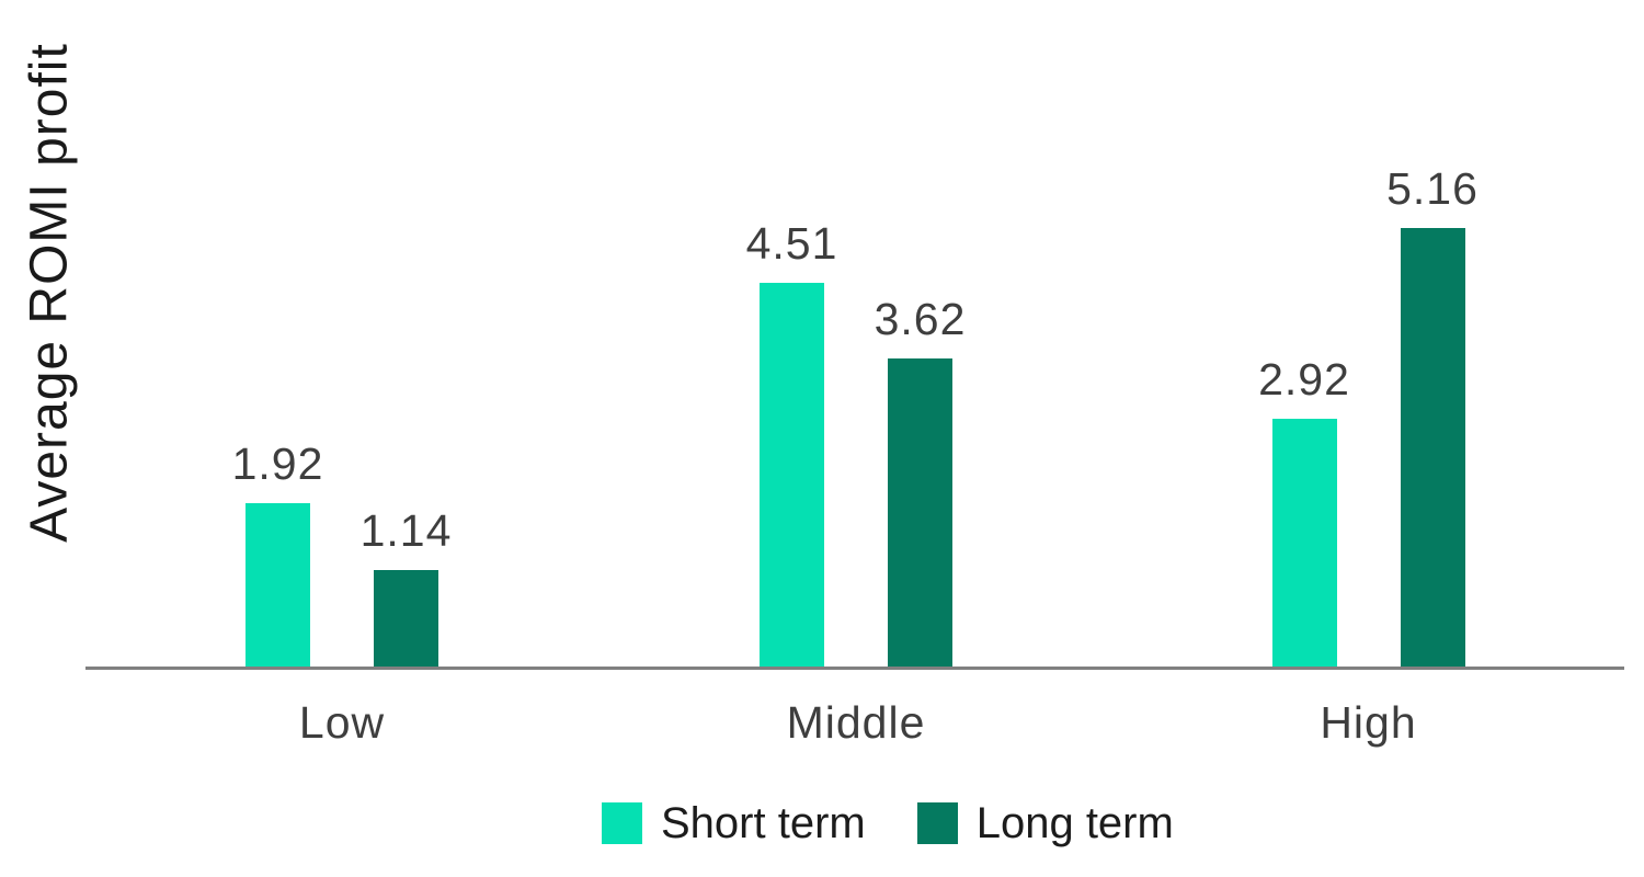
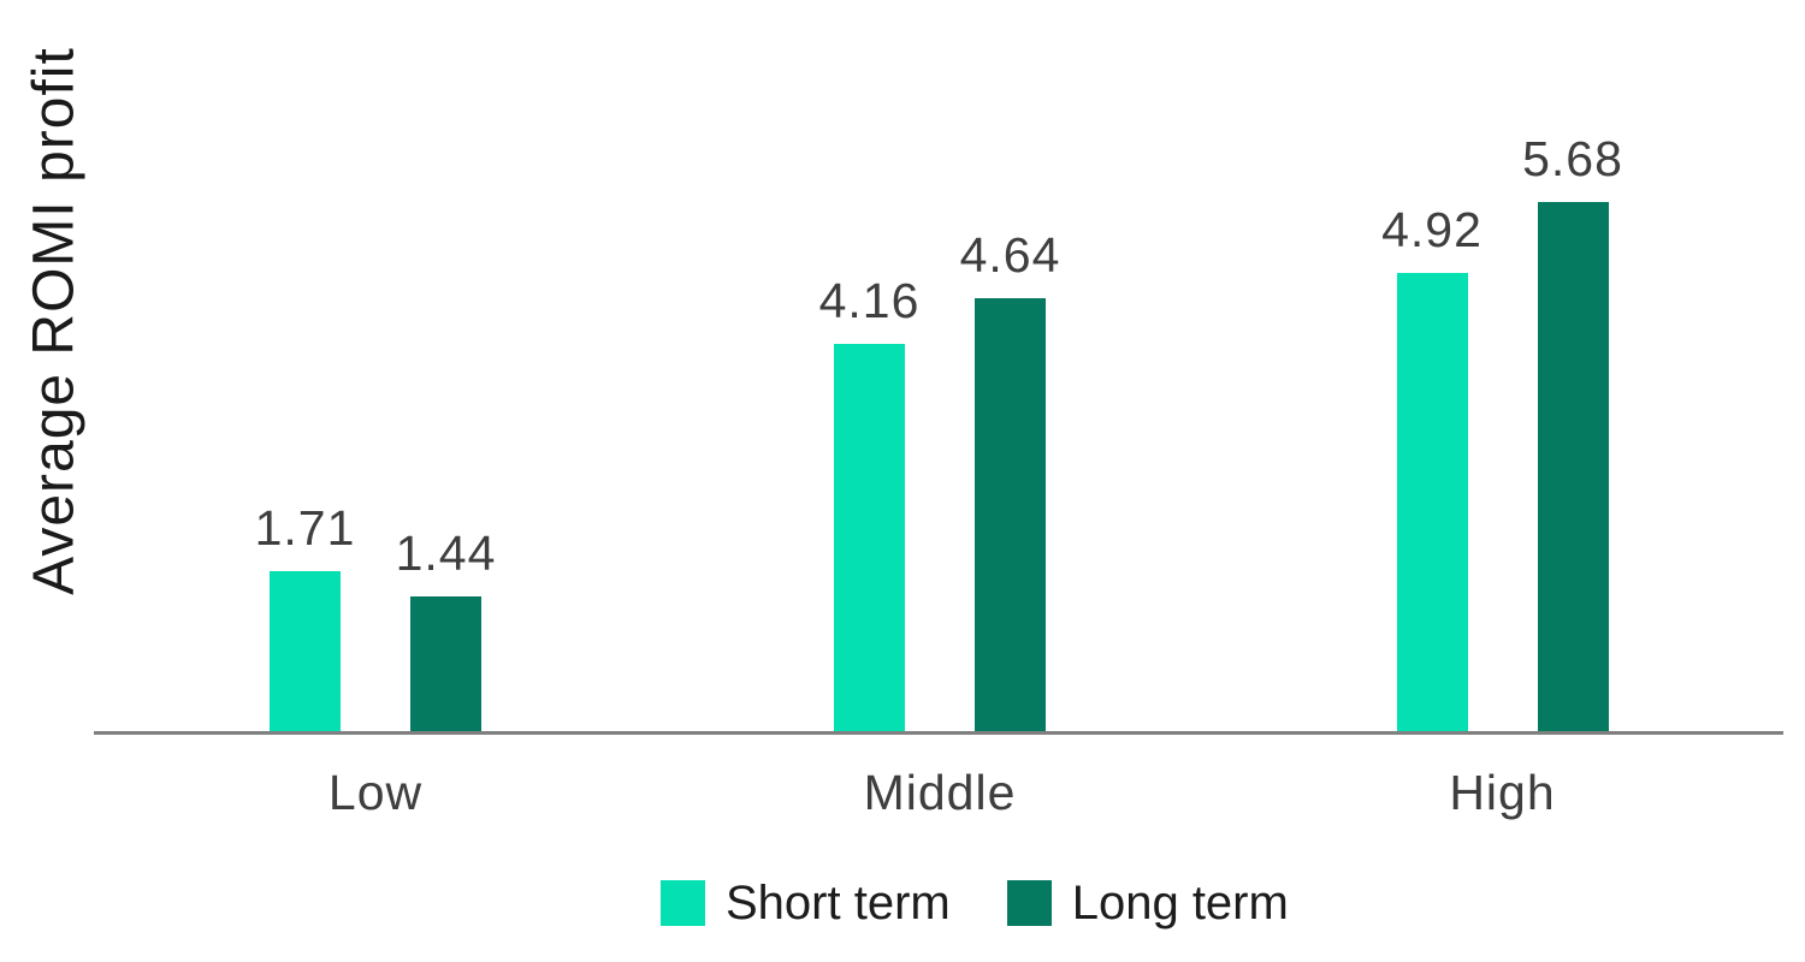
Short term/Low: 1.92 -> 1.71
Long term/Low: 1.14 -> 1.44
Short term/Middle: 4.51 -> 4.16
Long term/Middle: 3.62 -> 4.64
Short term/High: 2.92 -> 4.92
Long term/High: 5.16 -> 5.68
